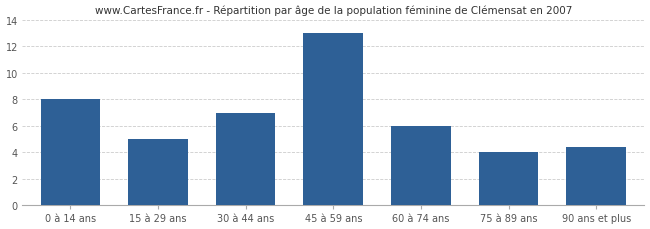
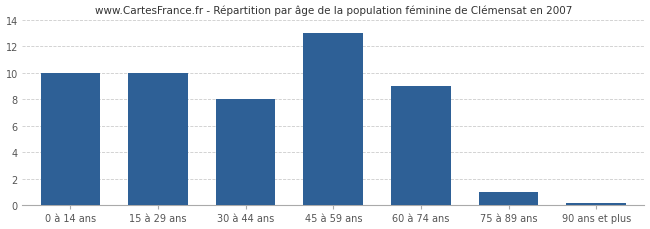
0 à 14 ans: 8.0 -> 10.0
15 à 29 ans: 5.0 -> 10.0
30 à 44 ans: 7.0 -> 8.0
60 à 74 ans: 6.0 -> 9.0
75 à 89 ans: 4.0 -> 1.0
90 ans et plus: 4.4 -> 0.1
